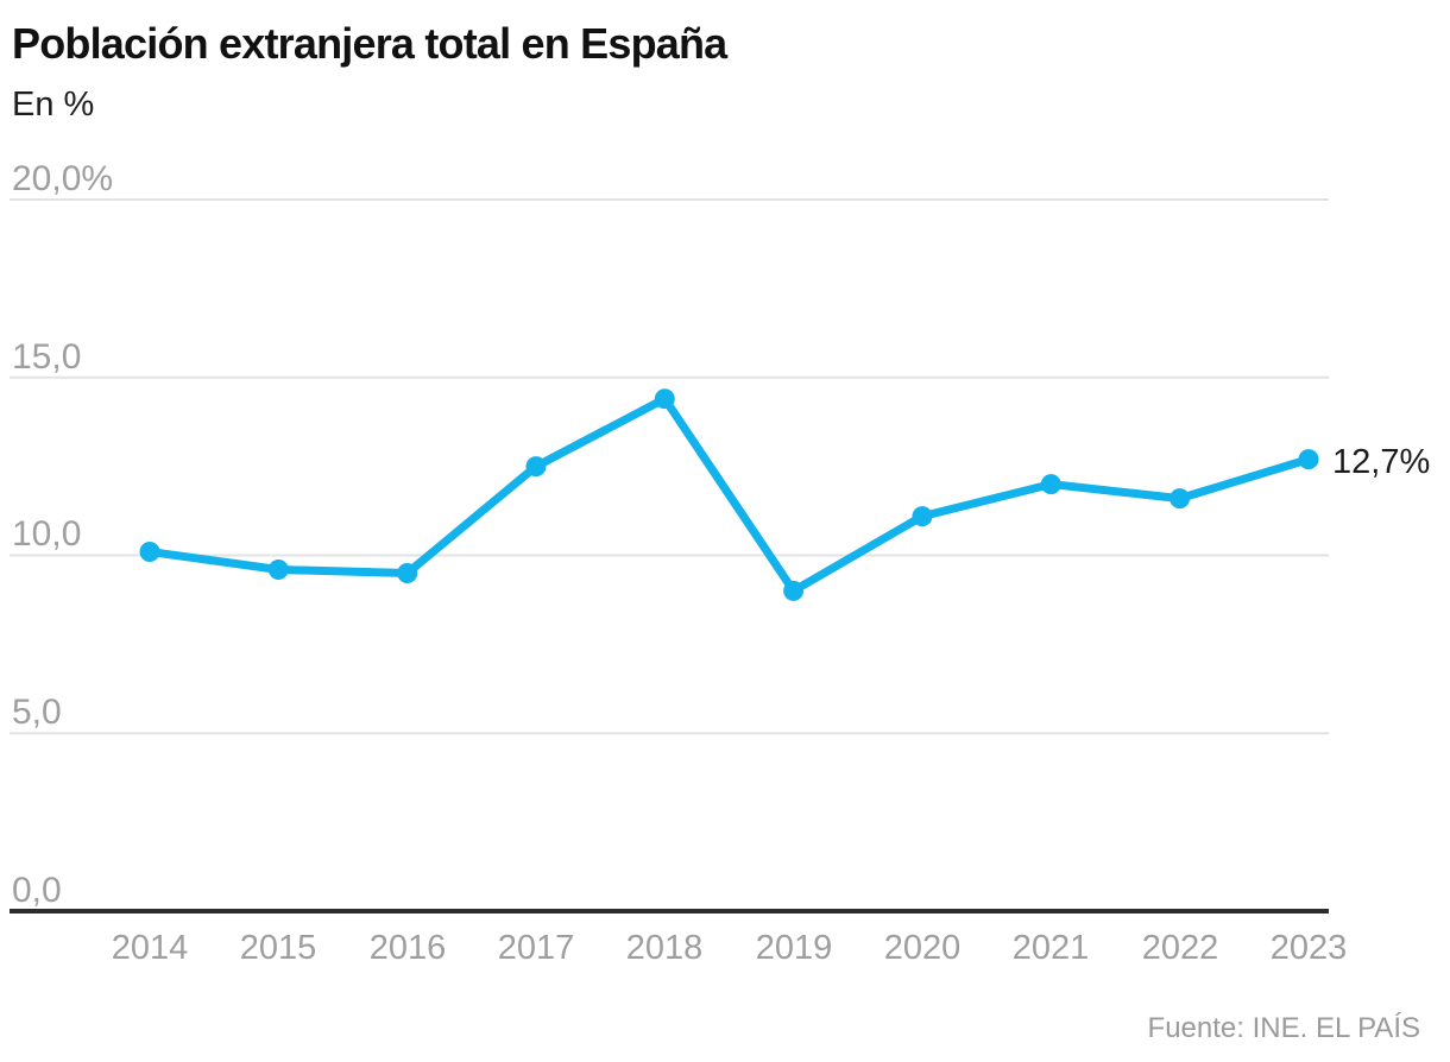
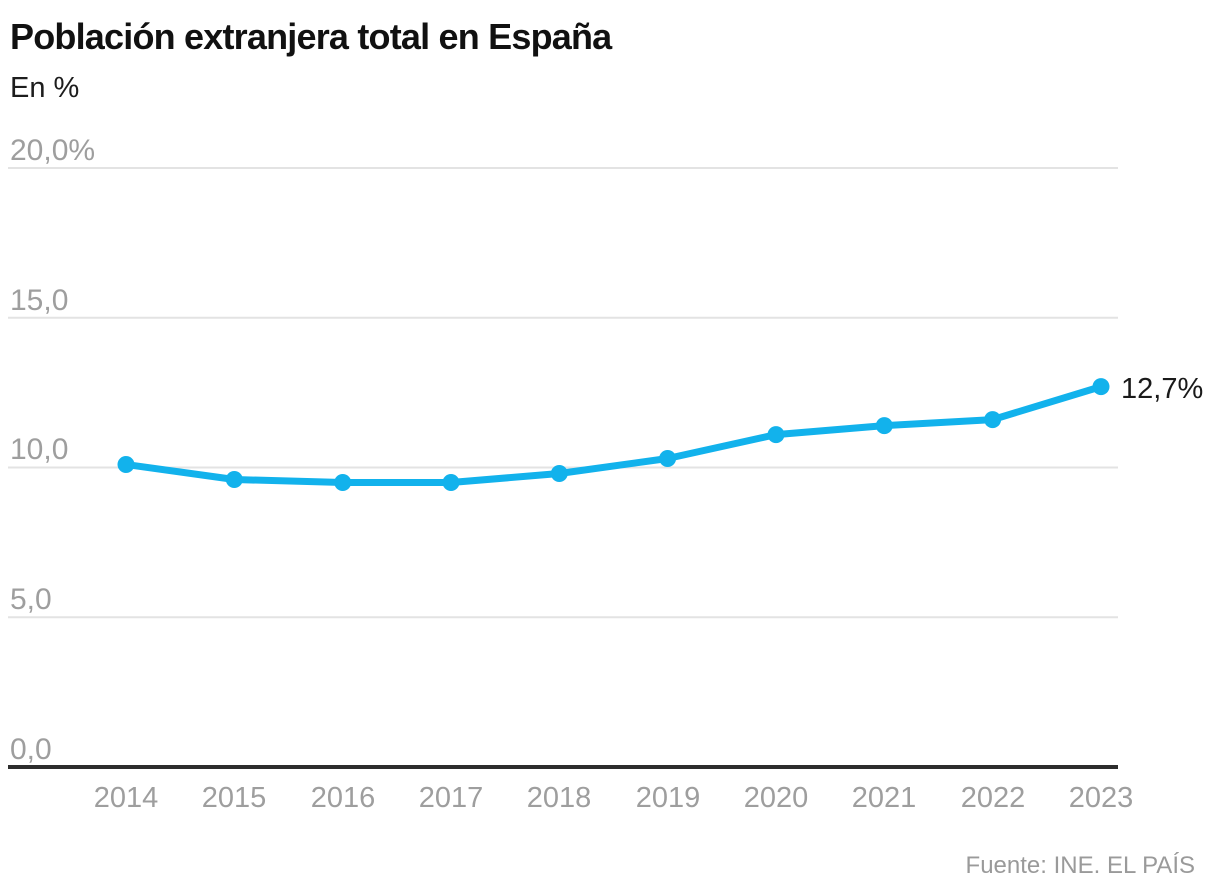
2017: 12,5% -> 9,5%
2018: 14,4% -> 9,8%
2019: 9,0% -> 10,3%
2021: 12,0% -> 11,4%
